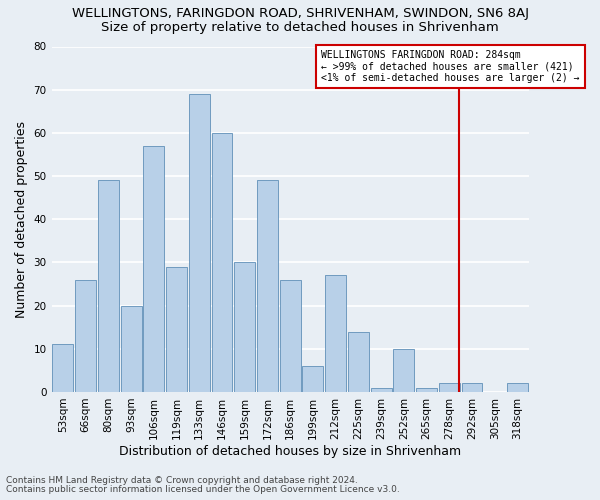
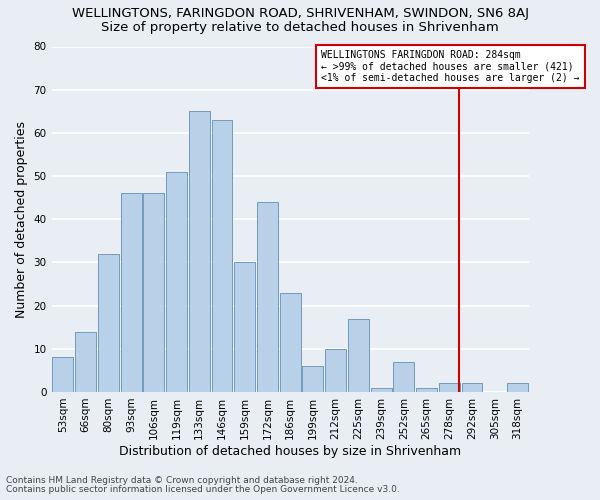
53sqm: 11 -> 8
66sqm: 26 -> 14
80sqm: 49 -> 32
93sqm: 20 -> 46
106sqm: 57 -> 46
119sqm: 29 -> 51
133sqm: 69 -> 65
146sqm: 60 -> 63
172sqm: 49 -> 44
186sqm: 26 -> 23
212sqm: 27 -> 10
225sqm: 14 -> 17
252sqm: 10 -> 7
